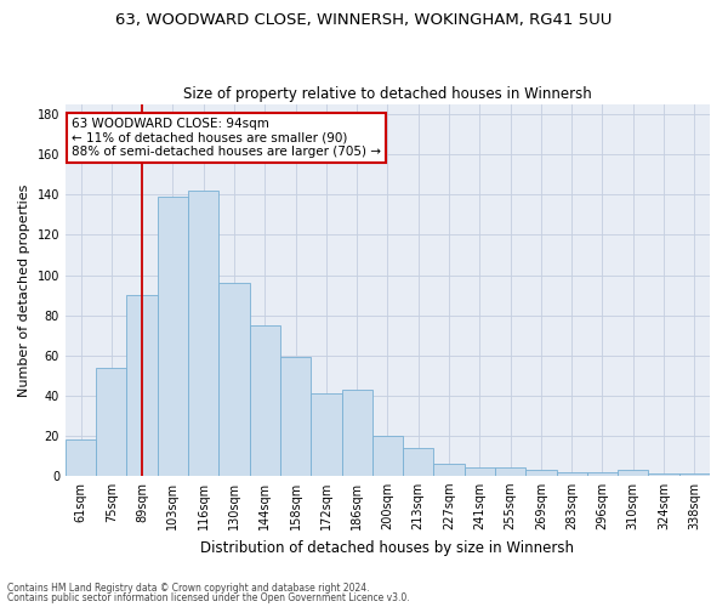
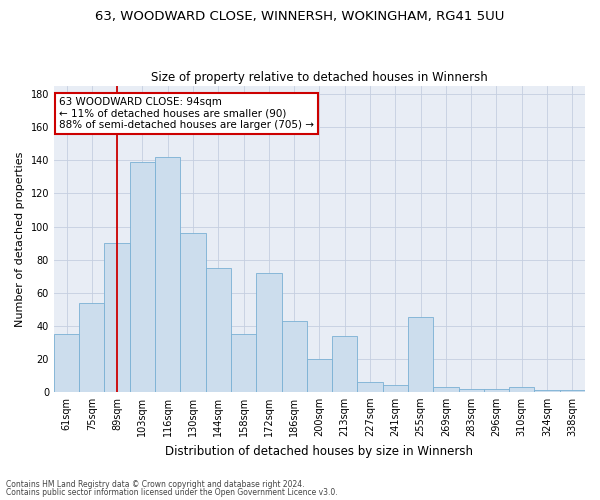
61sqm: 18 -> 35
158sqm: 59 -> 35
172sqm: 41 -> 72
213sqm: 14 -> 34
255sqm: 4 -> 45
